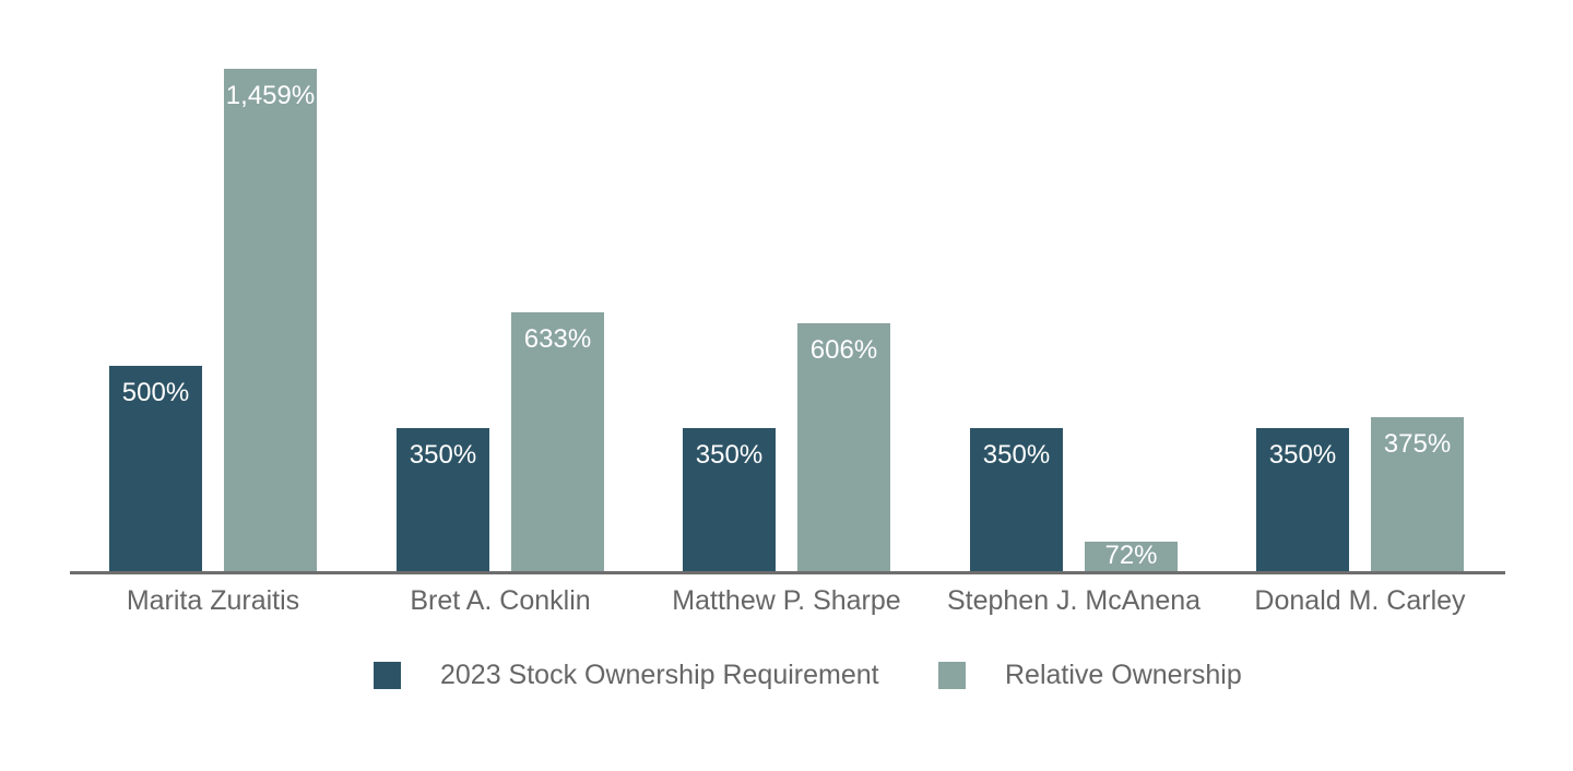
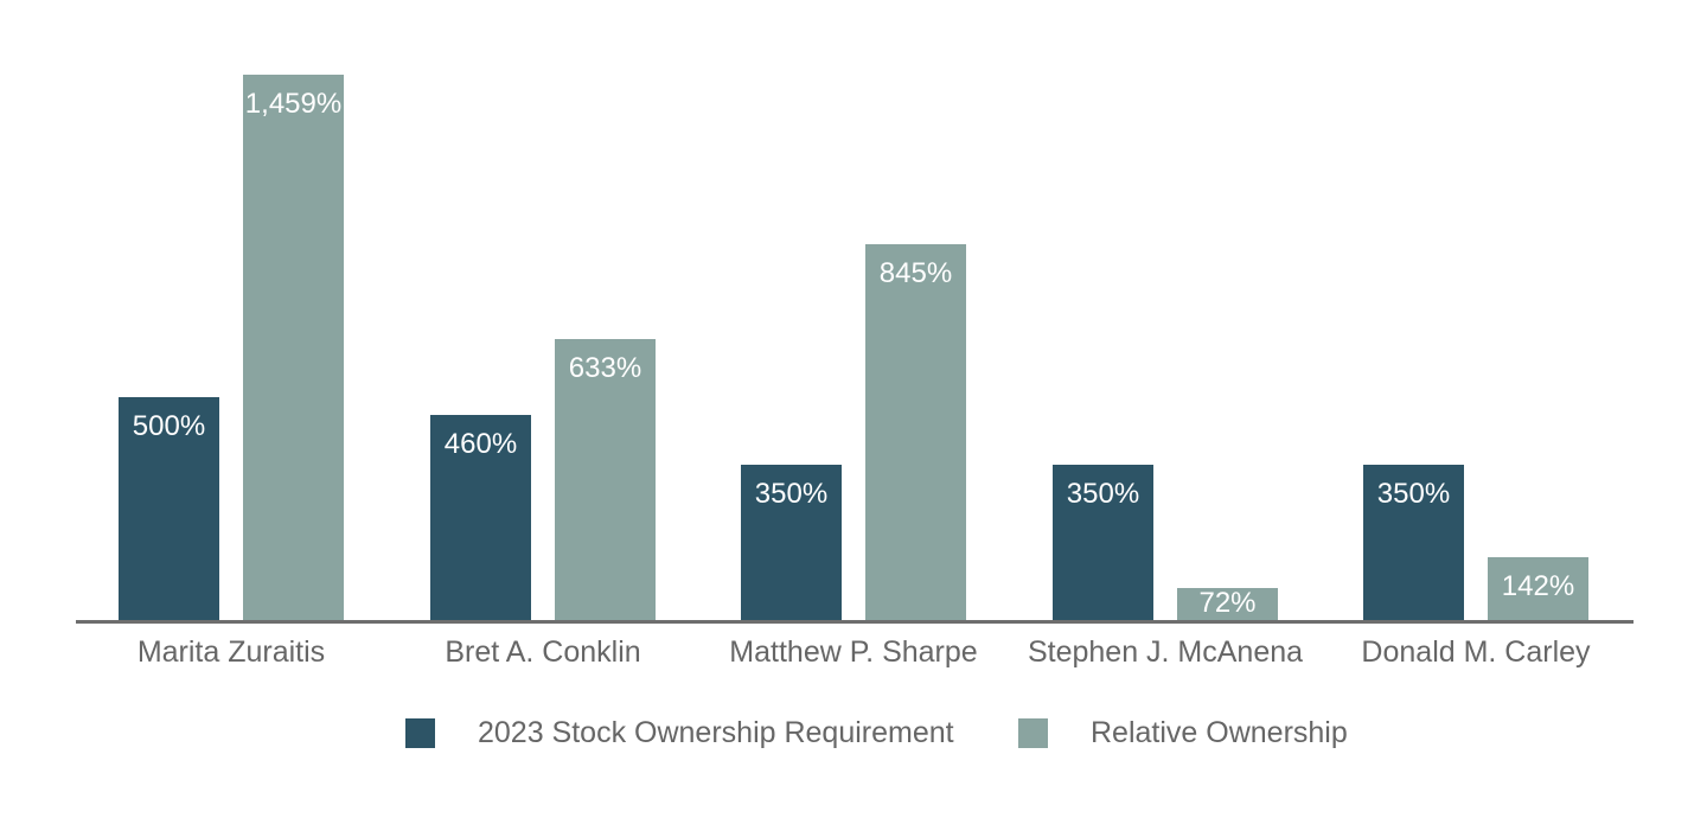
2023 Stock Ownership Requirement/Bret A. Conklin: 350% -> 460%
Relative Ownership/Matthew P. Sharpe: 606% -> 845%
Relative Ownership/Donald M. Carley: 375% -> 142%
